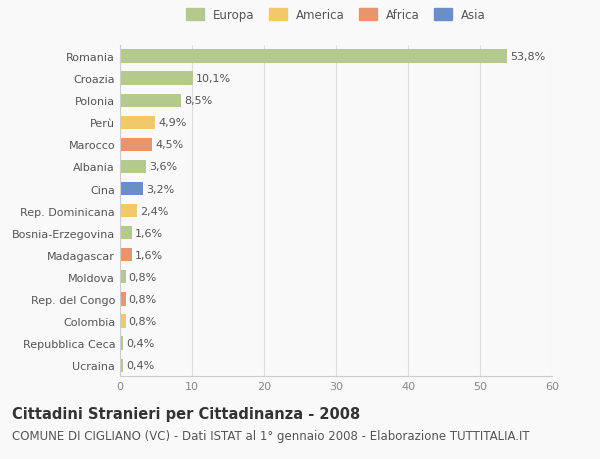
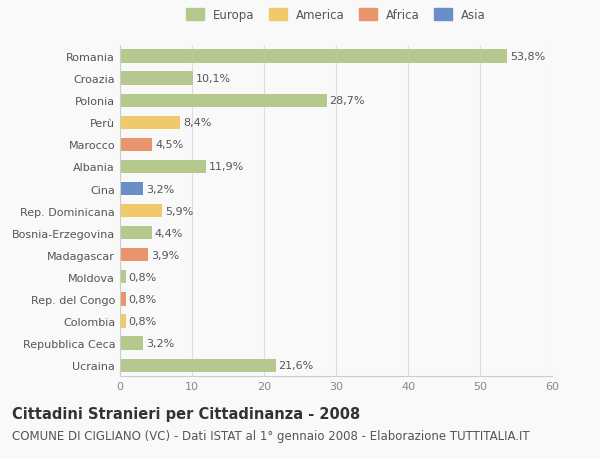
Polonia: 8,5% -> 28,7%
Perù: 4,9% -> 8,4%
Albania: 3,6% -> 11,9%
Rep. Dominicana: 2,4% -> 5,9%
Bosnia-Erzegovina: 1,6% -> 4,4%
Madagascar: 1,6% -> 3,9%
Repubblica Ceca: 0,4% -> 3,2%
Ucraina: 0,4% -> 21,6%
